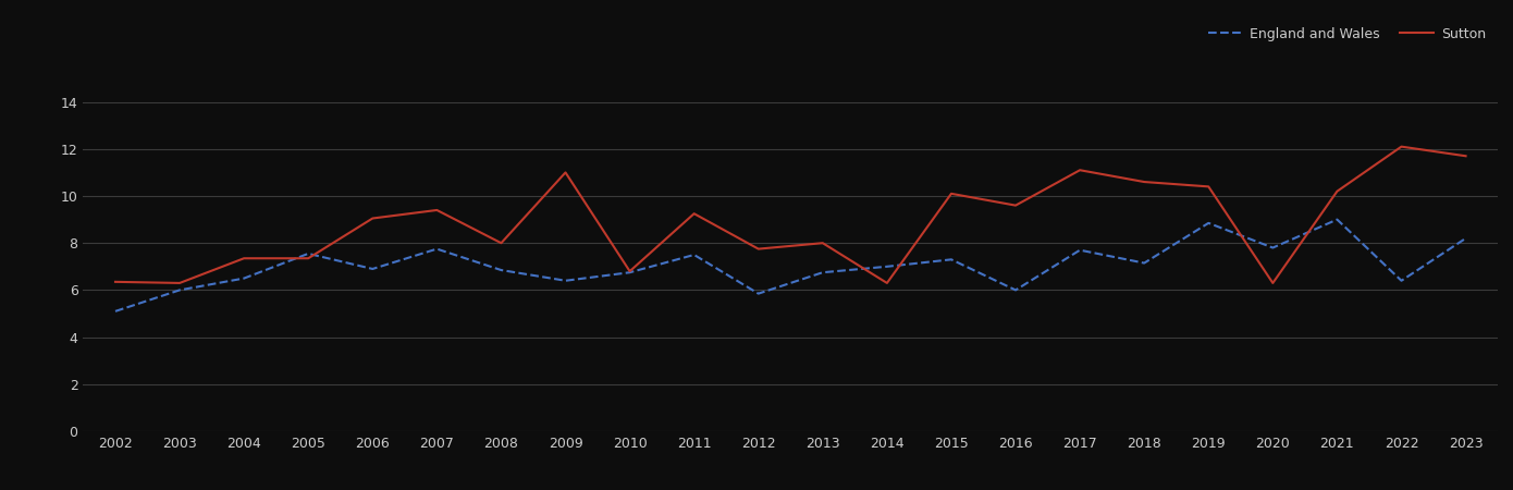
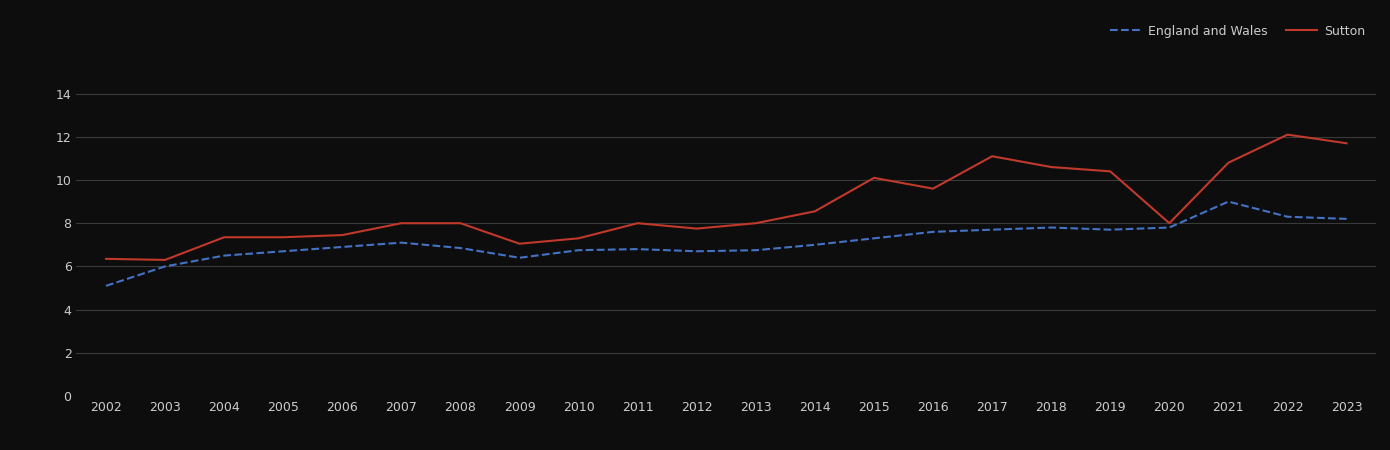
England and Wales/2005: 7.55 -> 6.70
Sutton/2006: 9.05 -> 7.45
England and Wales/2007: 7.75 -> 7.10
Sutton/2007: 9.40 -> 8.00
Sutton/2009: 11.00 -> 7.05
Sutton/2010: 6.80 -> 7.30
England and Wales/2011: 7.50 -> 6.80
Sutton/2011: 9.25 -> 8.00
England and Wales/2012: 5.85 -> 6.70
Sutton/2014: 6.30 -> 8.55
England and Wales/2016: 6.00 -> 7.60
England and Wales/2018: 7.15 -> 7.80
England and Wales/2019: 8.85 -> 7.70
Sutton/2020: 6.30 -> 8.00
Sutton/2021: 10.20 -> 10.80
England and Wales/2022: 6.40 -> 8.30
